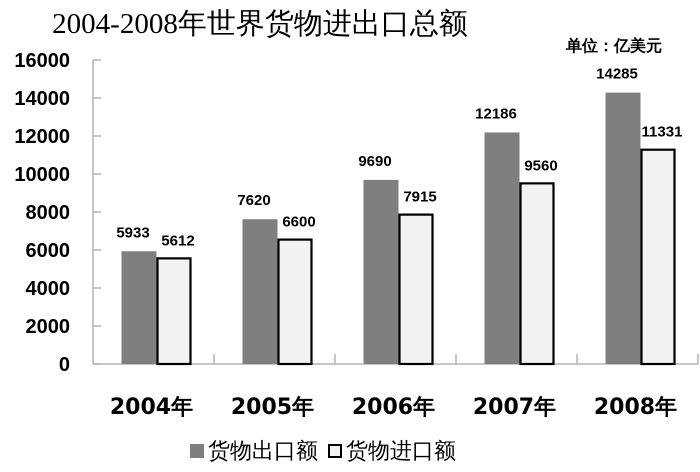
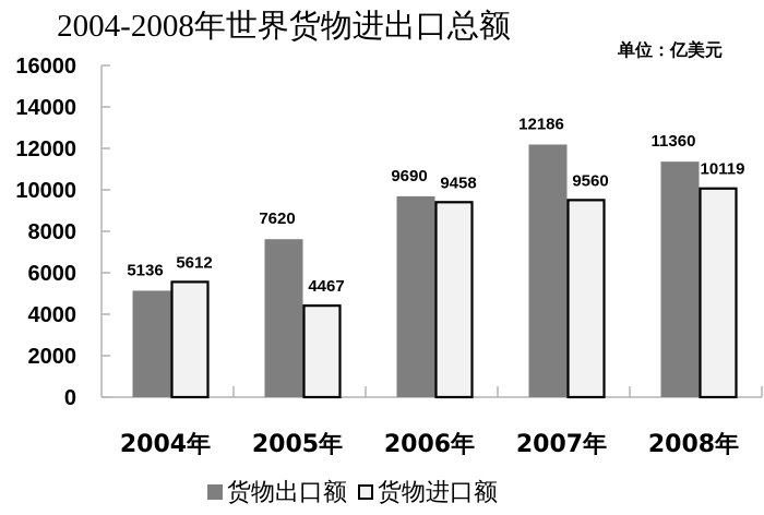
货物出口额/2004年: 5933 -> 5136
货物进口额/2005年: 6600 -> 4467
货物进口额/2006年: 7915 -> 9458
货物出口额/2008年: 14285 -> 11360
货物进口额/2008年: 11331 -> 10119
